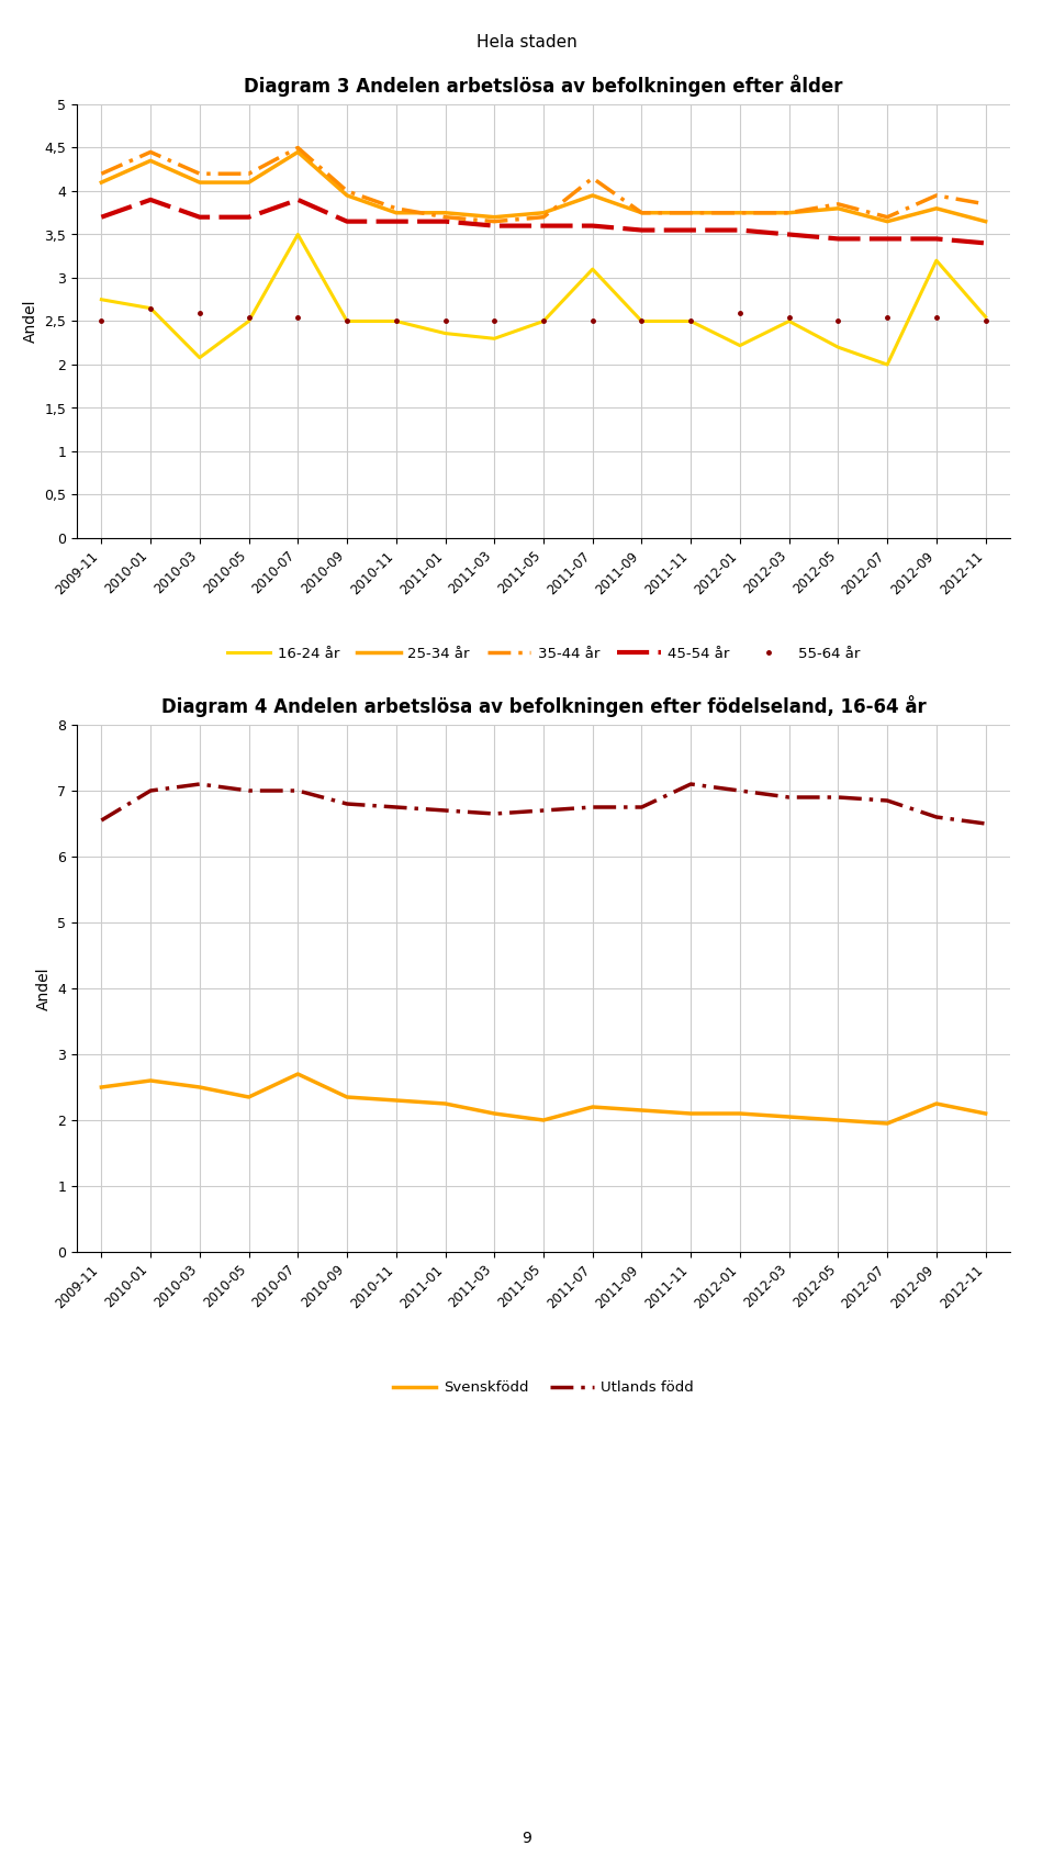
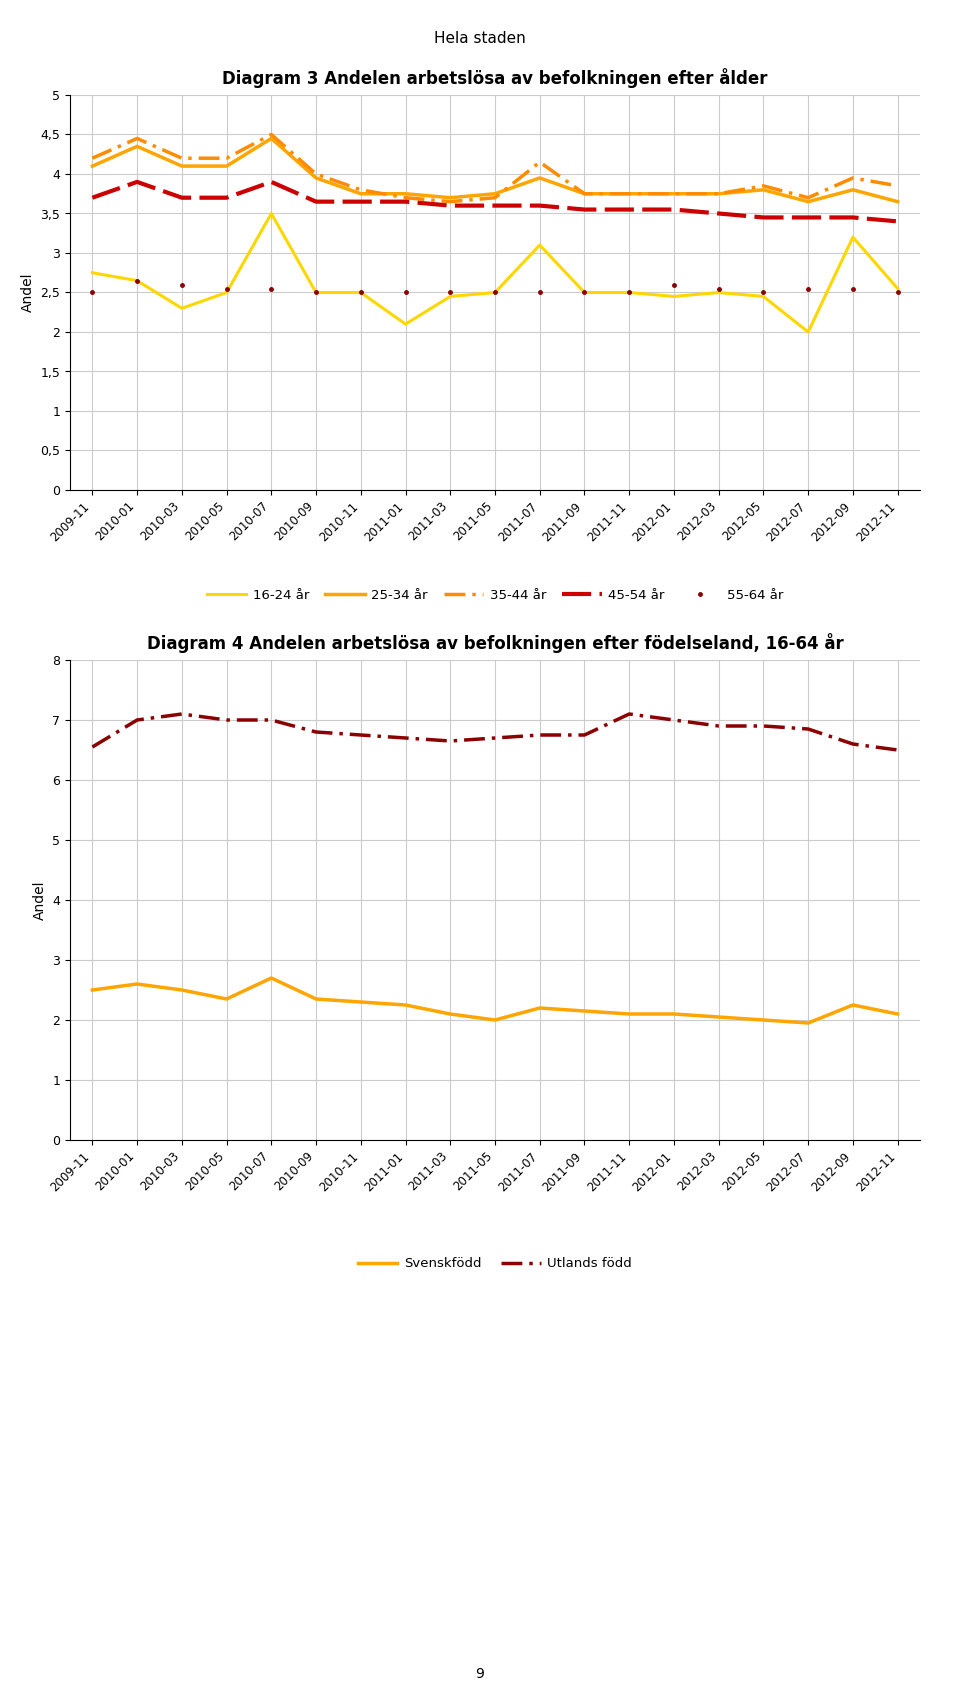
Diagram 3 Andelen arbetslösa av befolkningen efter ålder/16-24 år/2010-03: 2,08 -> 2,30
Diagram 3 Andelen arbetslösa av befolkningen efter ålder/16-24 år/2011-01: 2,36 -> 2,10
Diagram 3 Andelen arbetslösa av befolkningen efter ålder/16-24 år/2011-03: 2,30 -> 2,45
Diagram 3 Andelen arbetslösa av befolkningen efter ålder/16-24 år/2012-01: 2,22 -> 2,45
Diagram 3 Andelen arbetslösa av befolkningen efter ålder/16-24 år/2012-05: 2,20 -> 2,45
